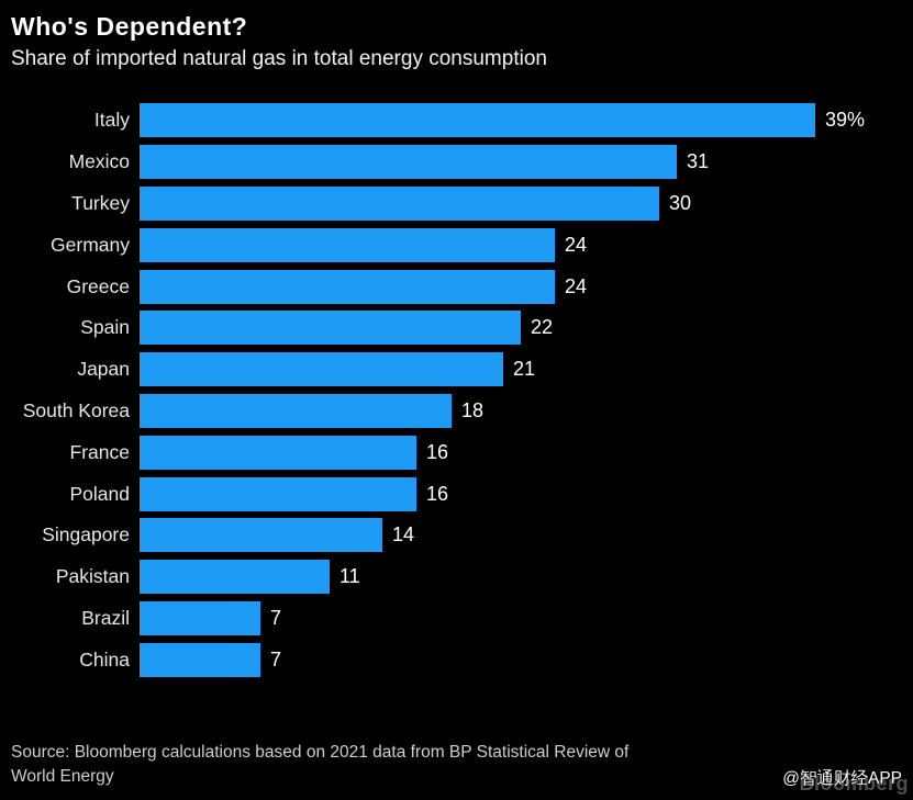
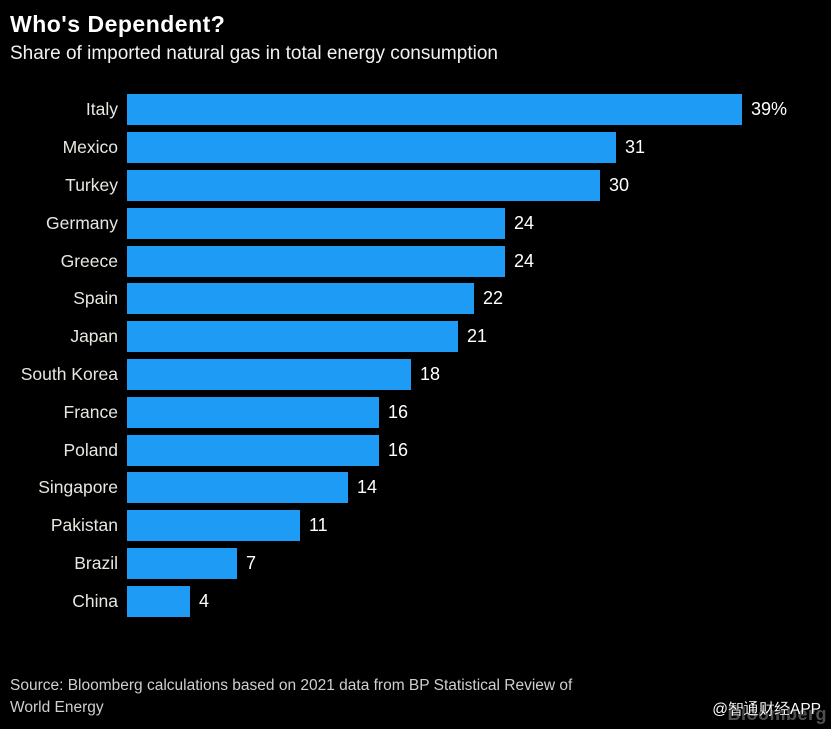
China: 7 -> 4
